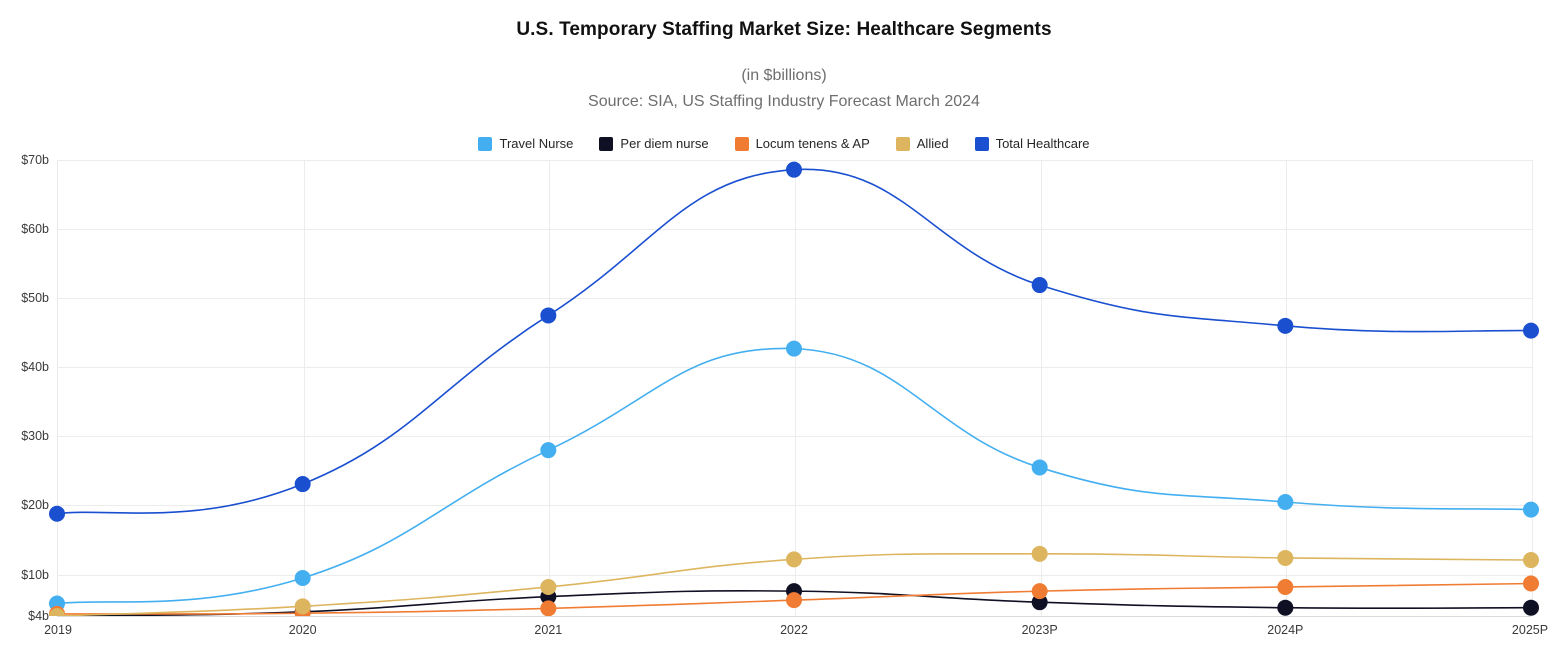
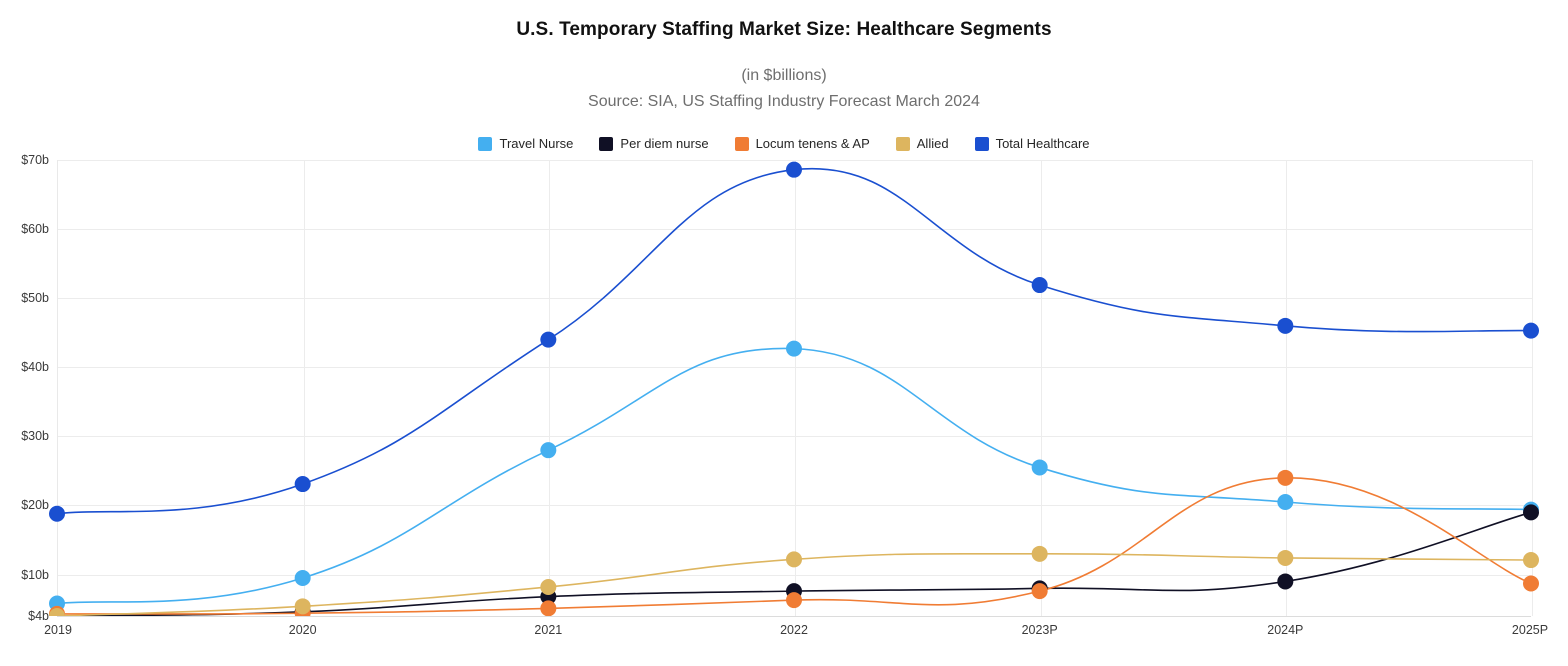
Total Healthcare/2021: $48b -> $44b
Per diem nurse/2023P: $6b -> $8b
Per diem nurse/2024P: $5b -> $9b
Locum tenens & AP/2024P: $8b -> $24b
Per diem nurse/2025P: $5b -> $19b
